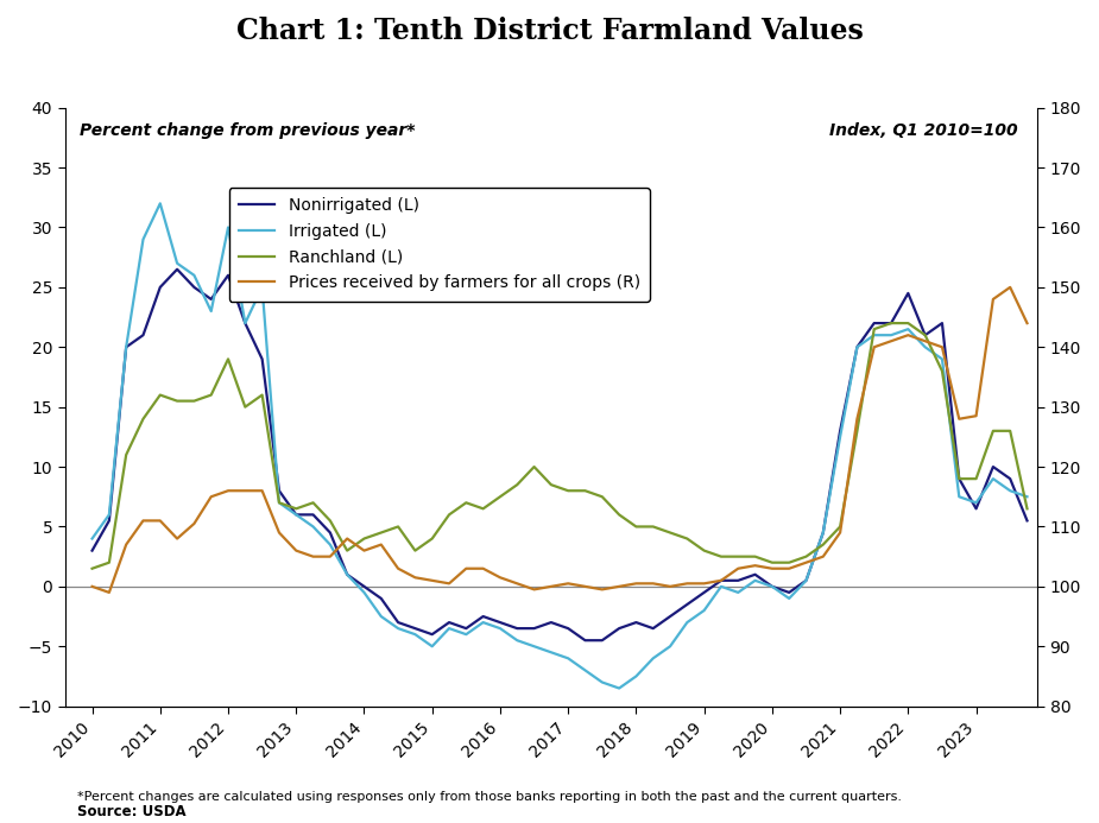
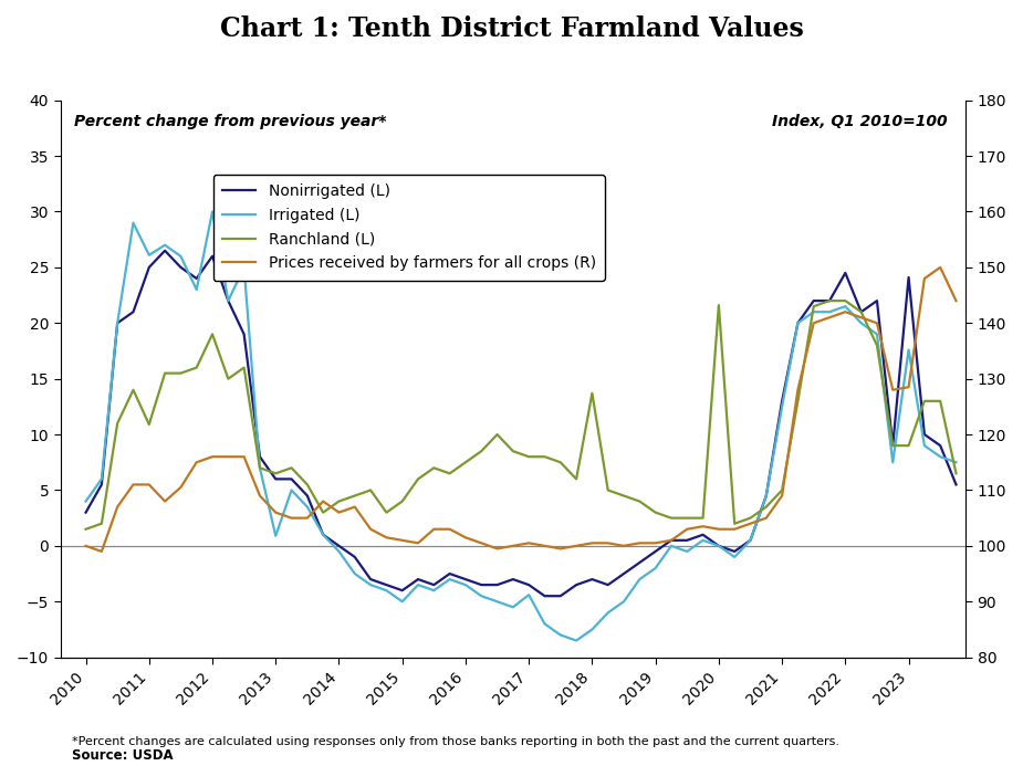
Irrigated (L)/2011: 32.0 -> 26.1
Ranchland (L)/2011: 16.0 -> 10.9
Irrigated (L)/2013: 6.0 -> 0.9
Irrigated (L)/2017: -6.0 -> -4.4
Ranchland (L)/2018: 5.0 -> 13.7
Ranchland (L)/2020: 2.0 -> 21.6
Nonirrigated (L)/2023: 6.5 -> 24.1
Irrigated (L)/2023: 7.0 -> 17.6
